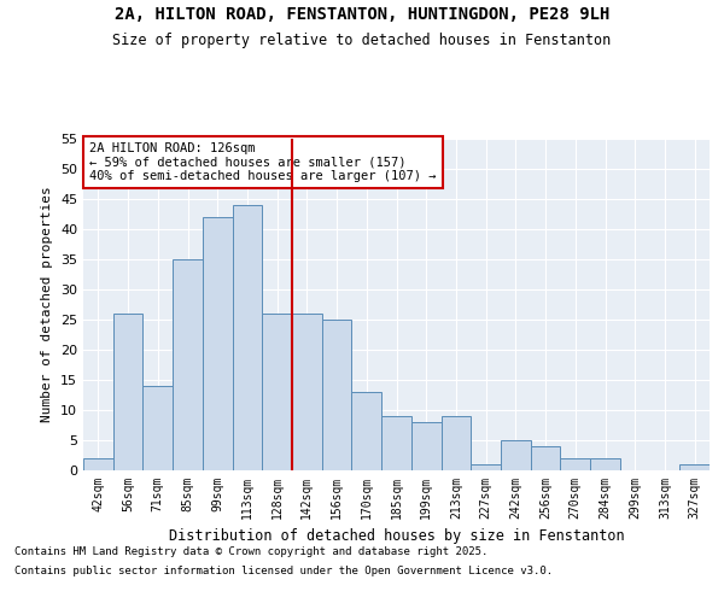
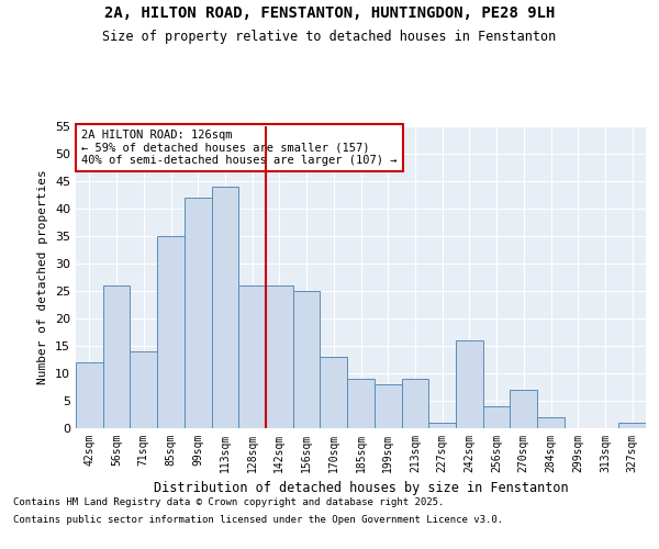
42sqm: 2 -> 12
242sqm: 5 -> 16
270sqm: 2 -> 7
